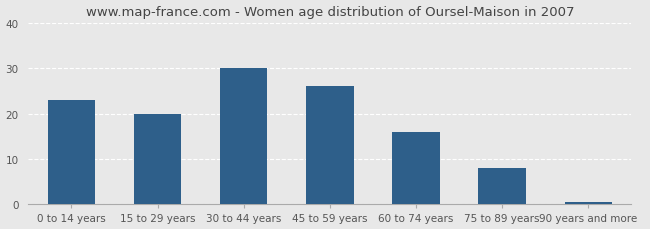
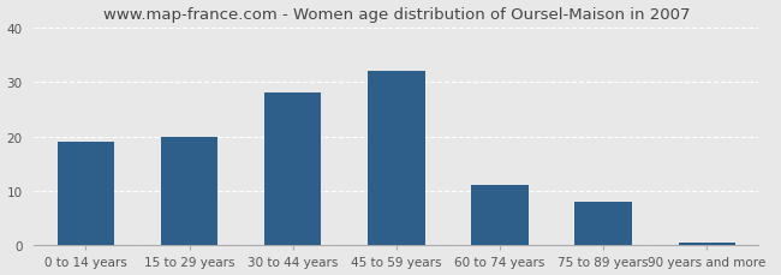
0 to 14 years: 23.0 -> 19.0
30 to 44 years: 30.0 -> 28.0
45 to 59 years: 26.0 -> 32.0
60 to 74 years: 16.0 -> 11.0
